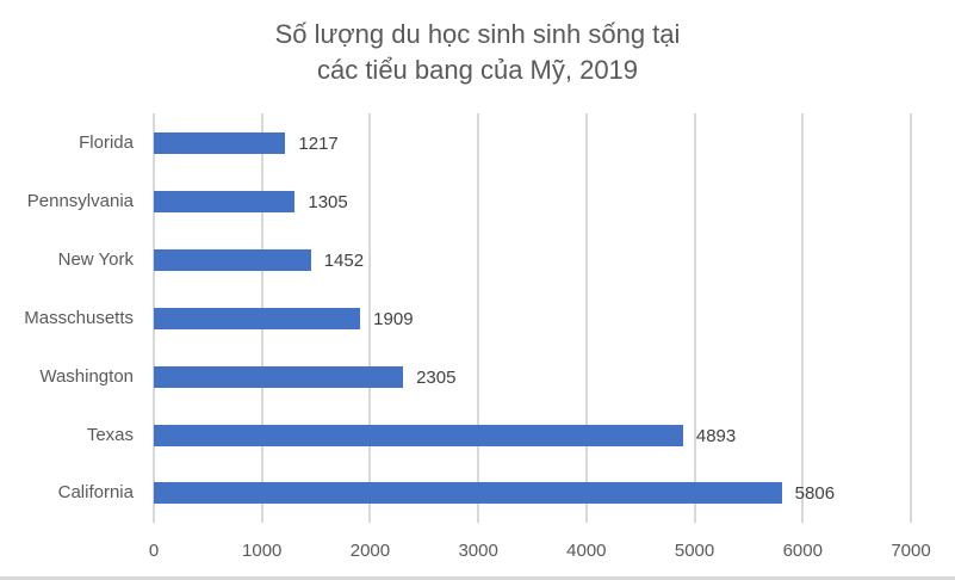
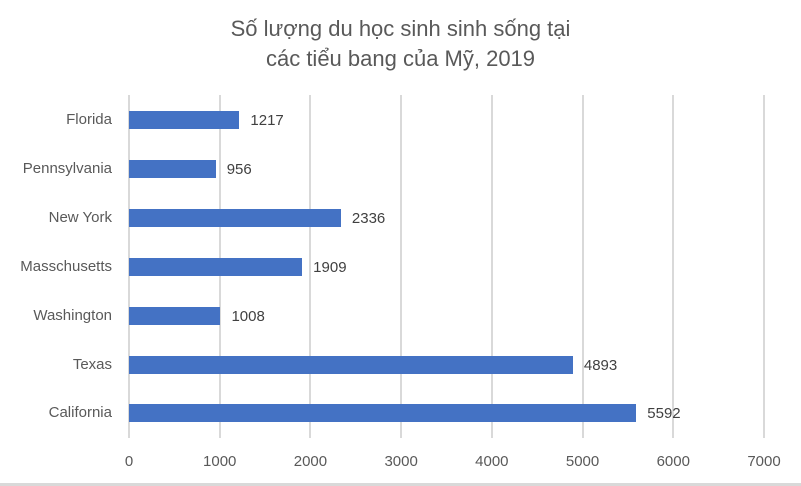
Pennsylvania: 1305 -> 956
New York: 1452 -> 2336
Washington: 2305 -> 1008
California: 5806 -> 5592
